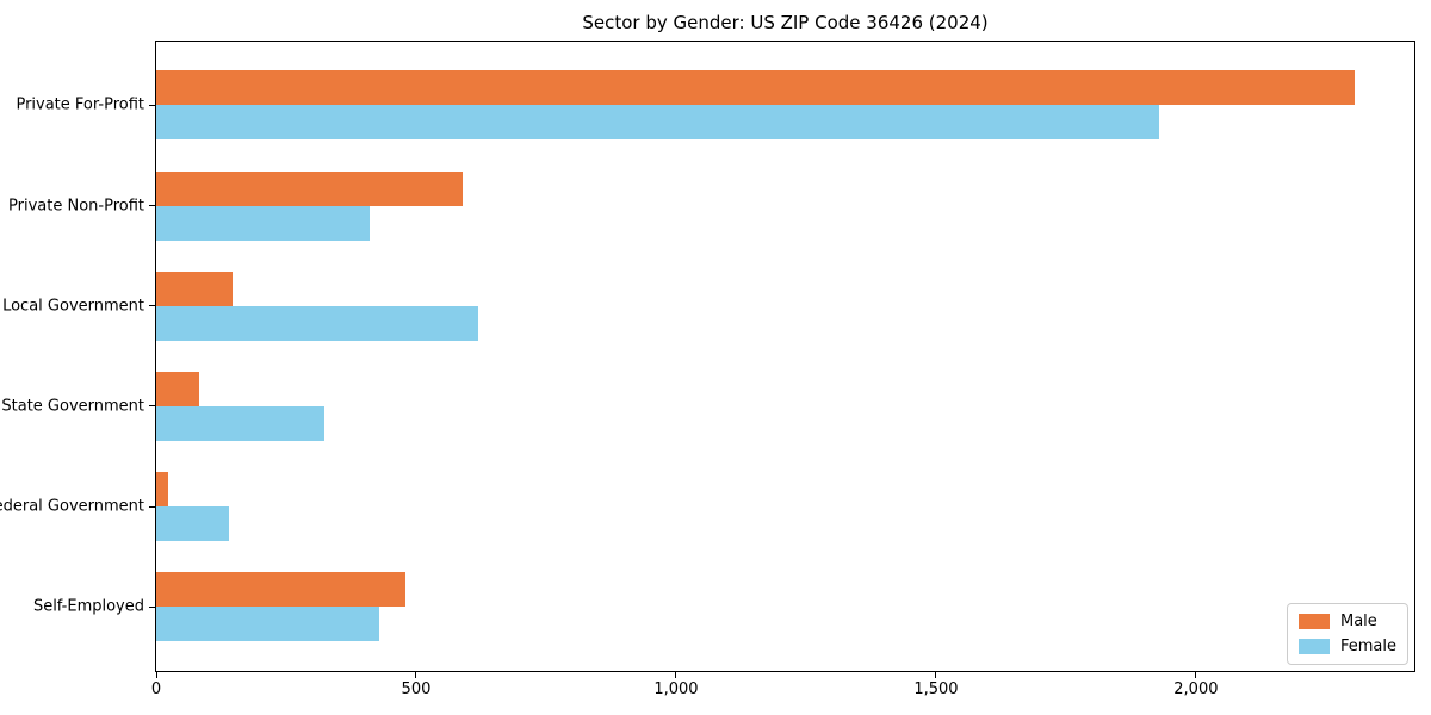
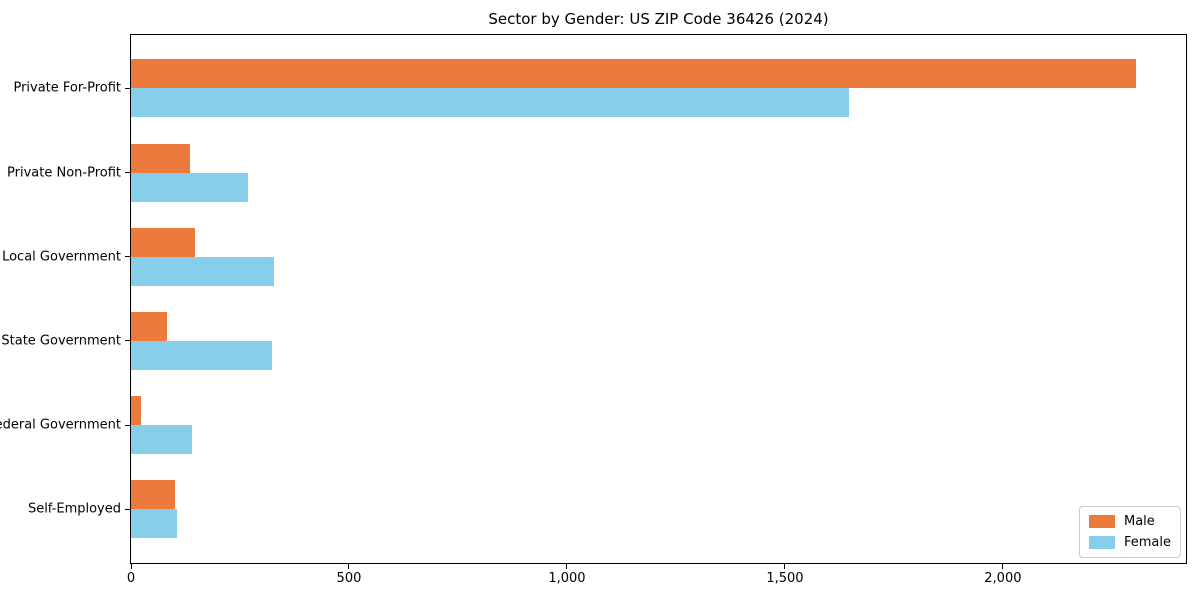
Female/Private For-Profit: 1930 -> 1650
Male/Private Non-Profit: 590 -> 140
Female/Private Non-Profit: 410 -> 270
Female/Local Government: 620 -> 330
Male/Self-Employed: 480 -> 100
Female/Self-Employed: 430 -> 110
